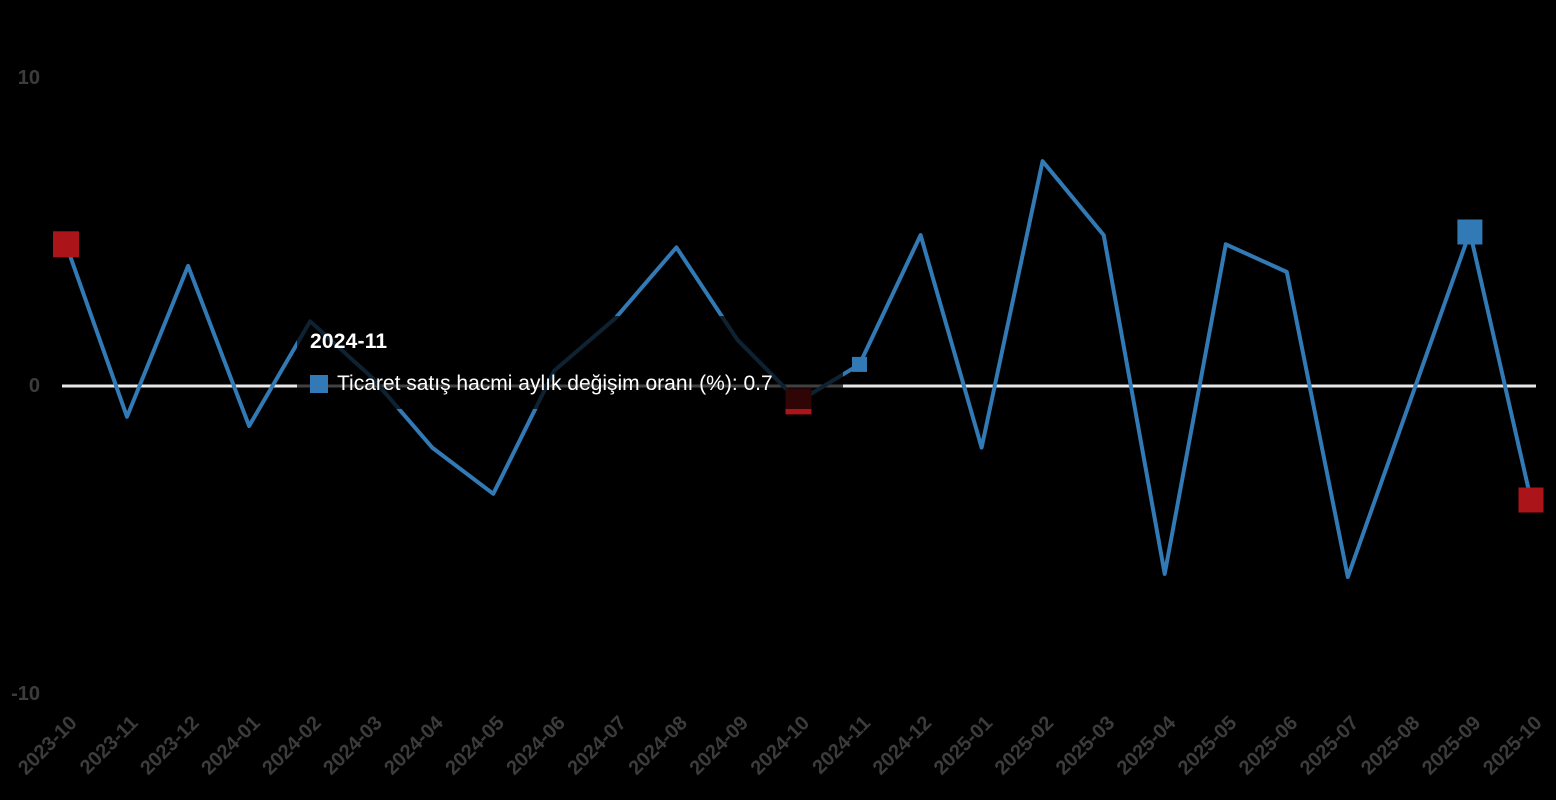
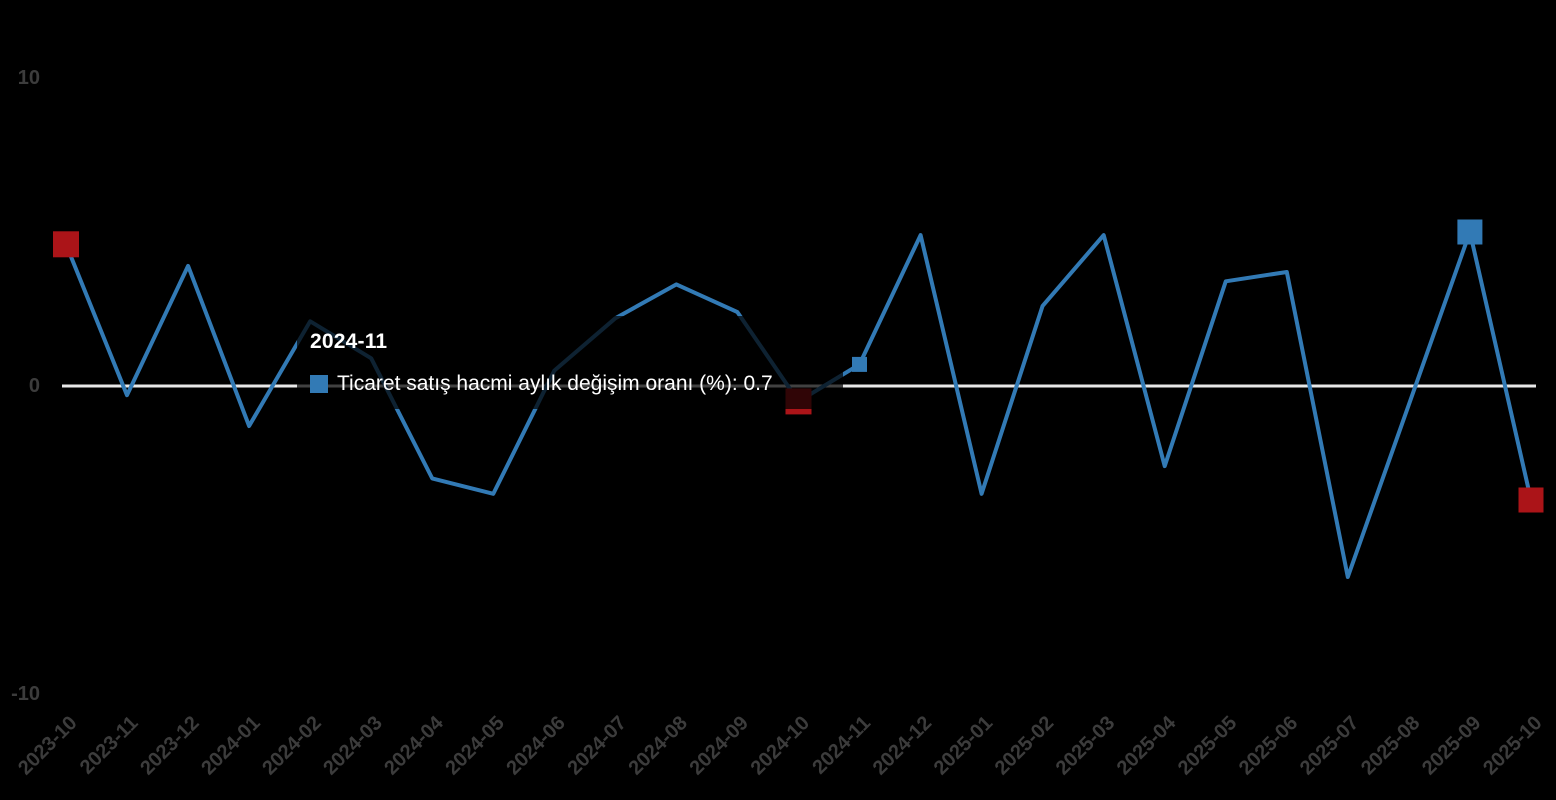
2023-11: -1.0 -> -0.3
2024-03: 0.3 -> 0.9
2024-04: -2.0 -> -3.0
2024-08: 4.5 -> 3.3
2024-09: 1.5 -> 2.4
2025-01: -2.0 -> -3.5
2025-02: 7.3 -> 2.6
2025-04: -6.1 -> -2.6
2025-05: 4.6 -> 3.4
